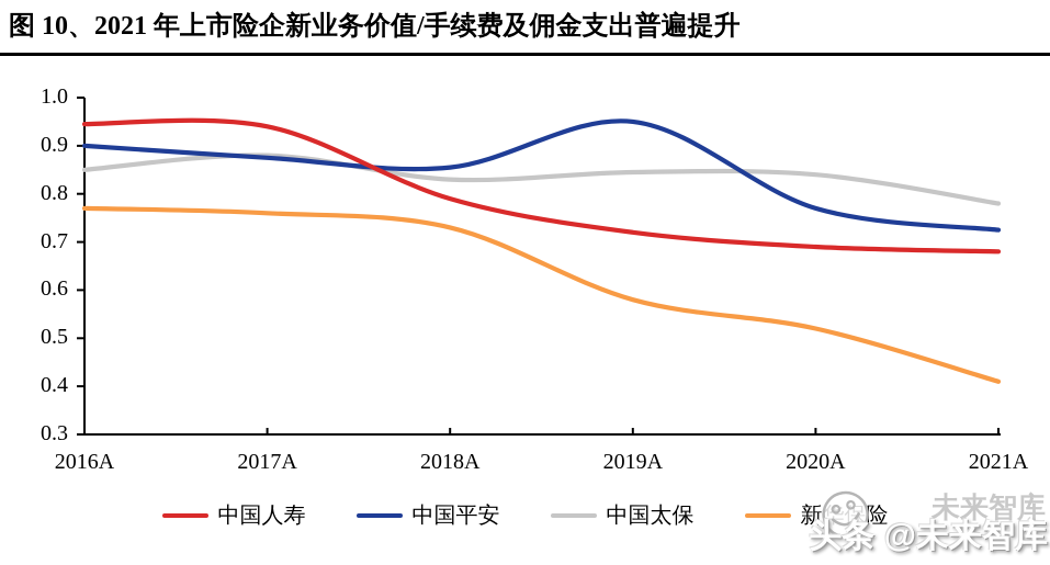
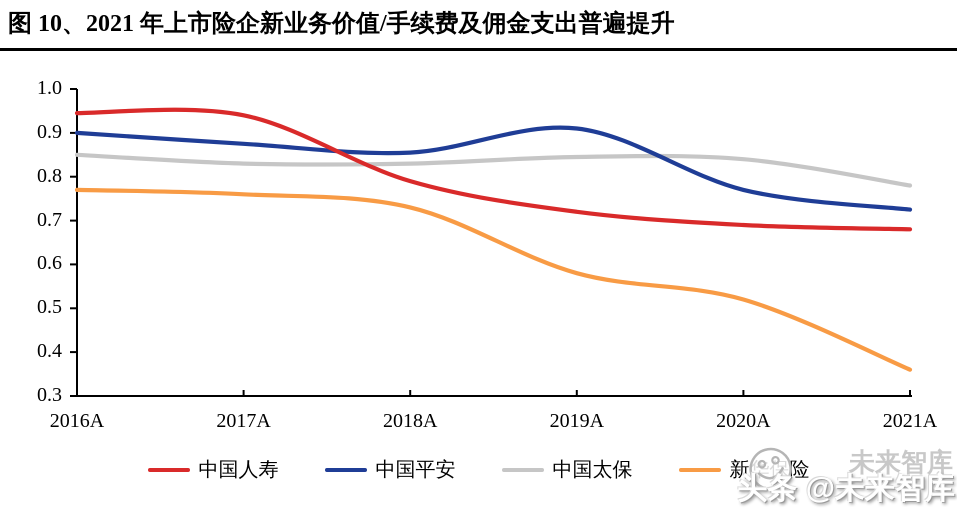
中国太保/2017A: 0.88 -> 0.83
中国平安/2019A: 0.95 -> 0.91
新华保险/2021A: 0.41 -> 0.36
